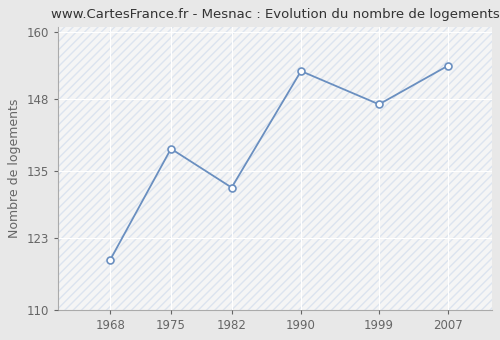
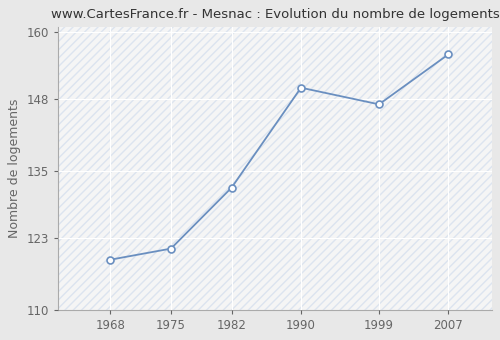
1975: 139 -> 121
1990: 153 -> 150
2007: 154 -> 156
